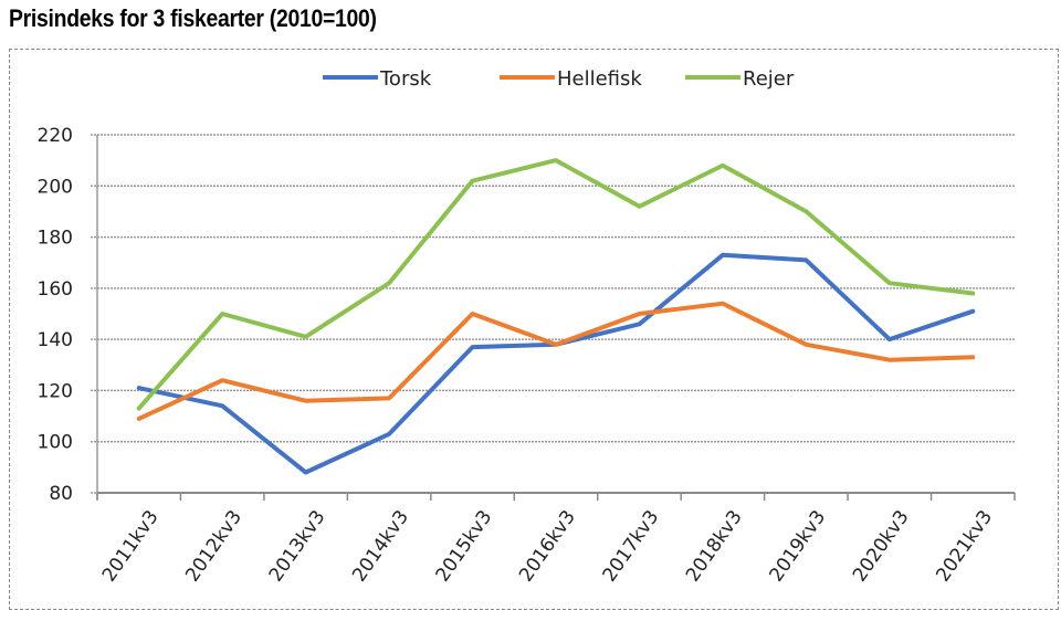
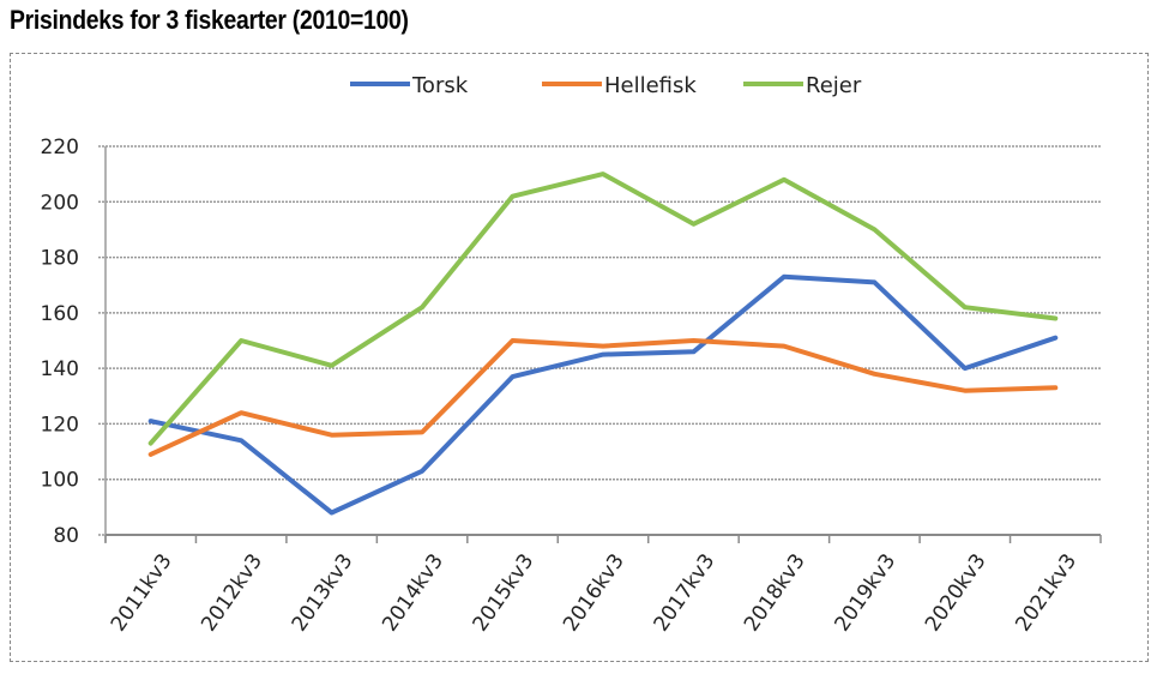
Torsk/2016kv3: 138 -> 145
Hellefisk/2016kv3: 138 -> 148
Hellefisk/2018kv3: 154 -> 148
